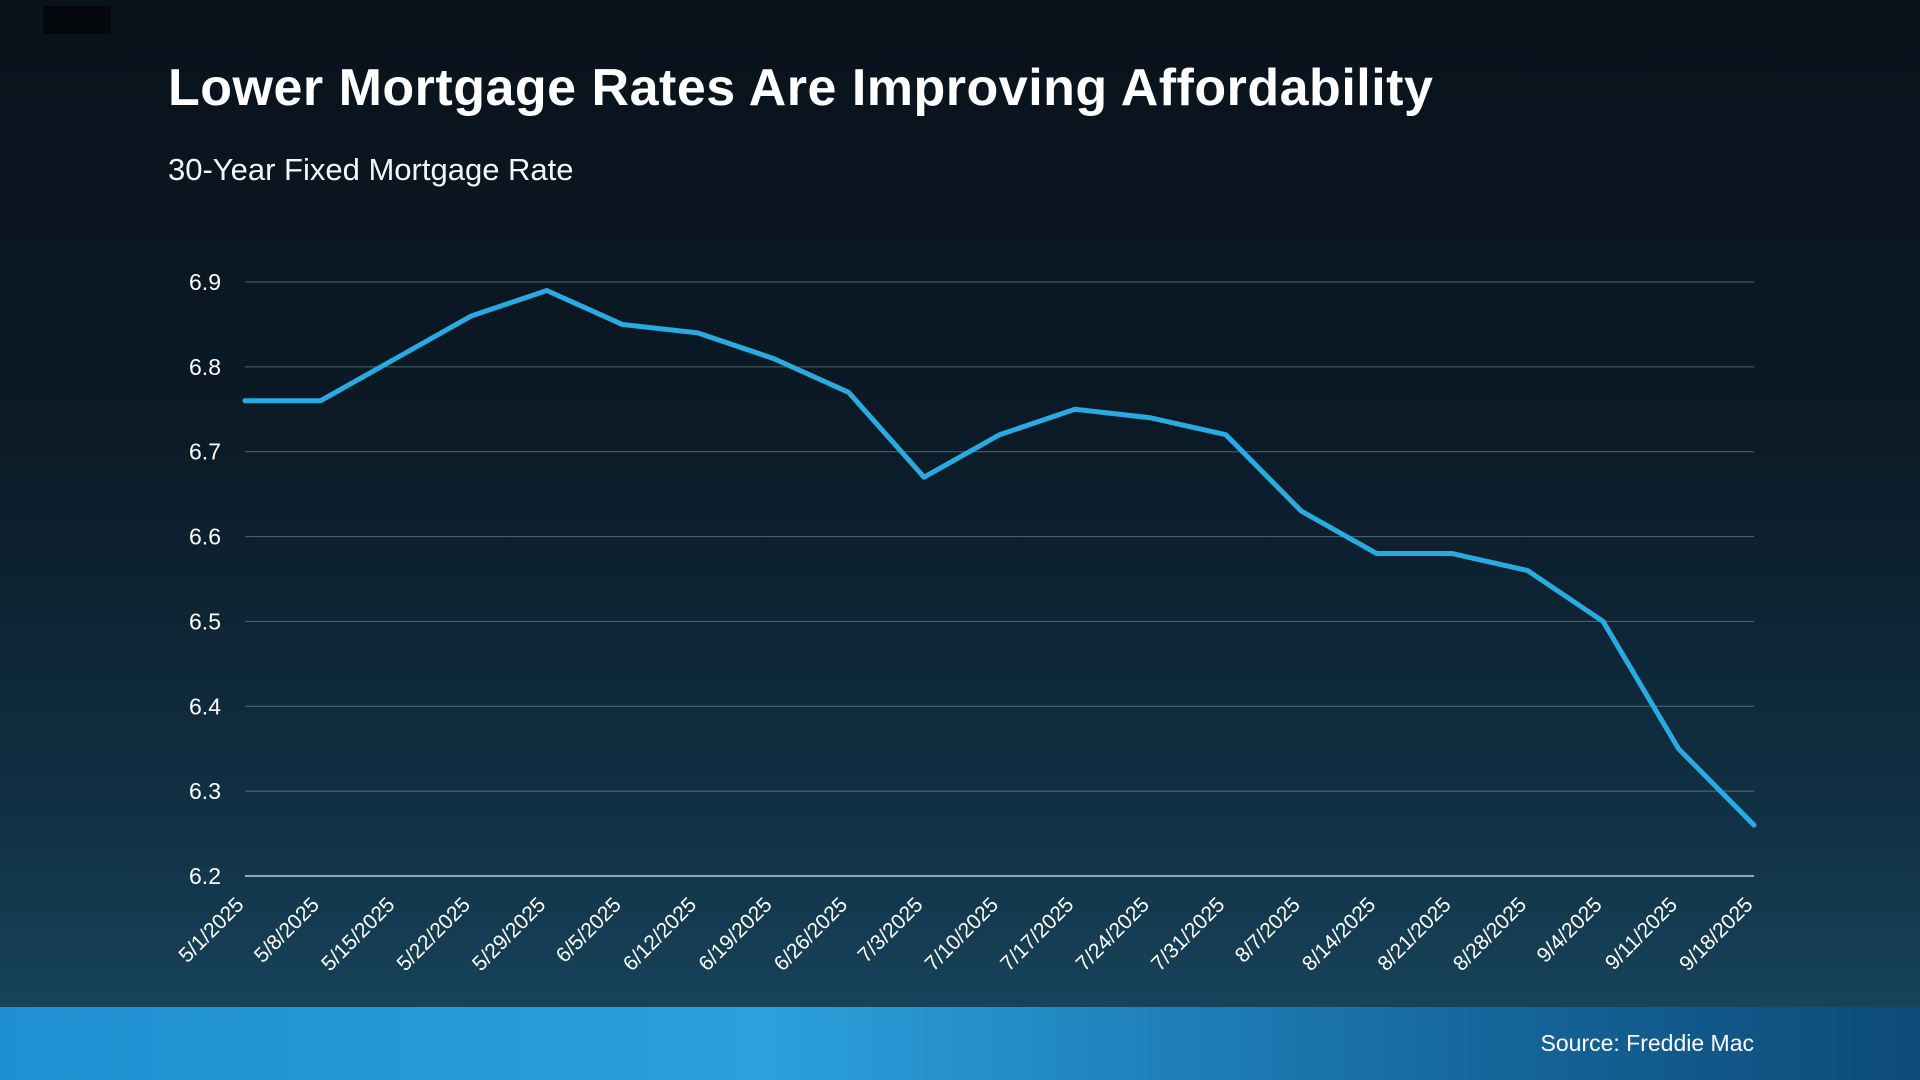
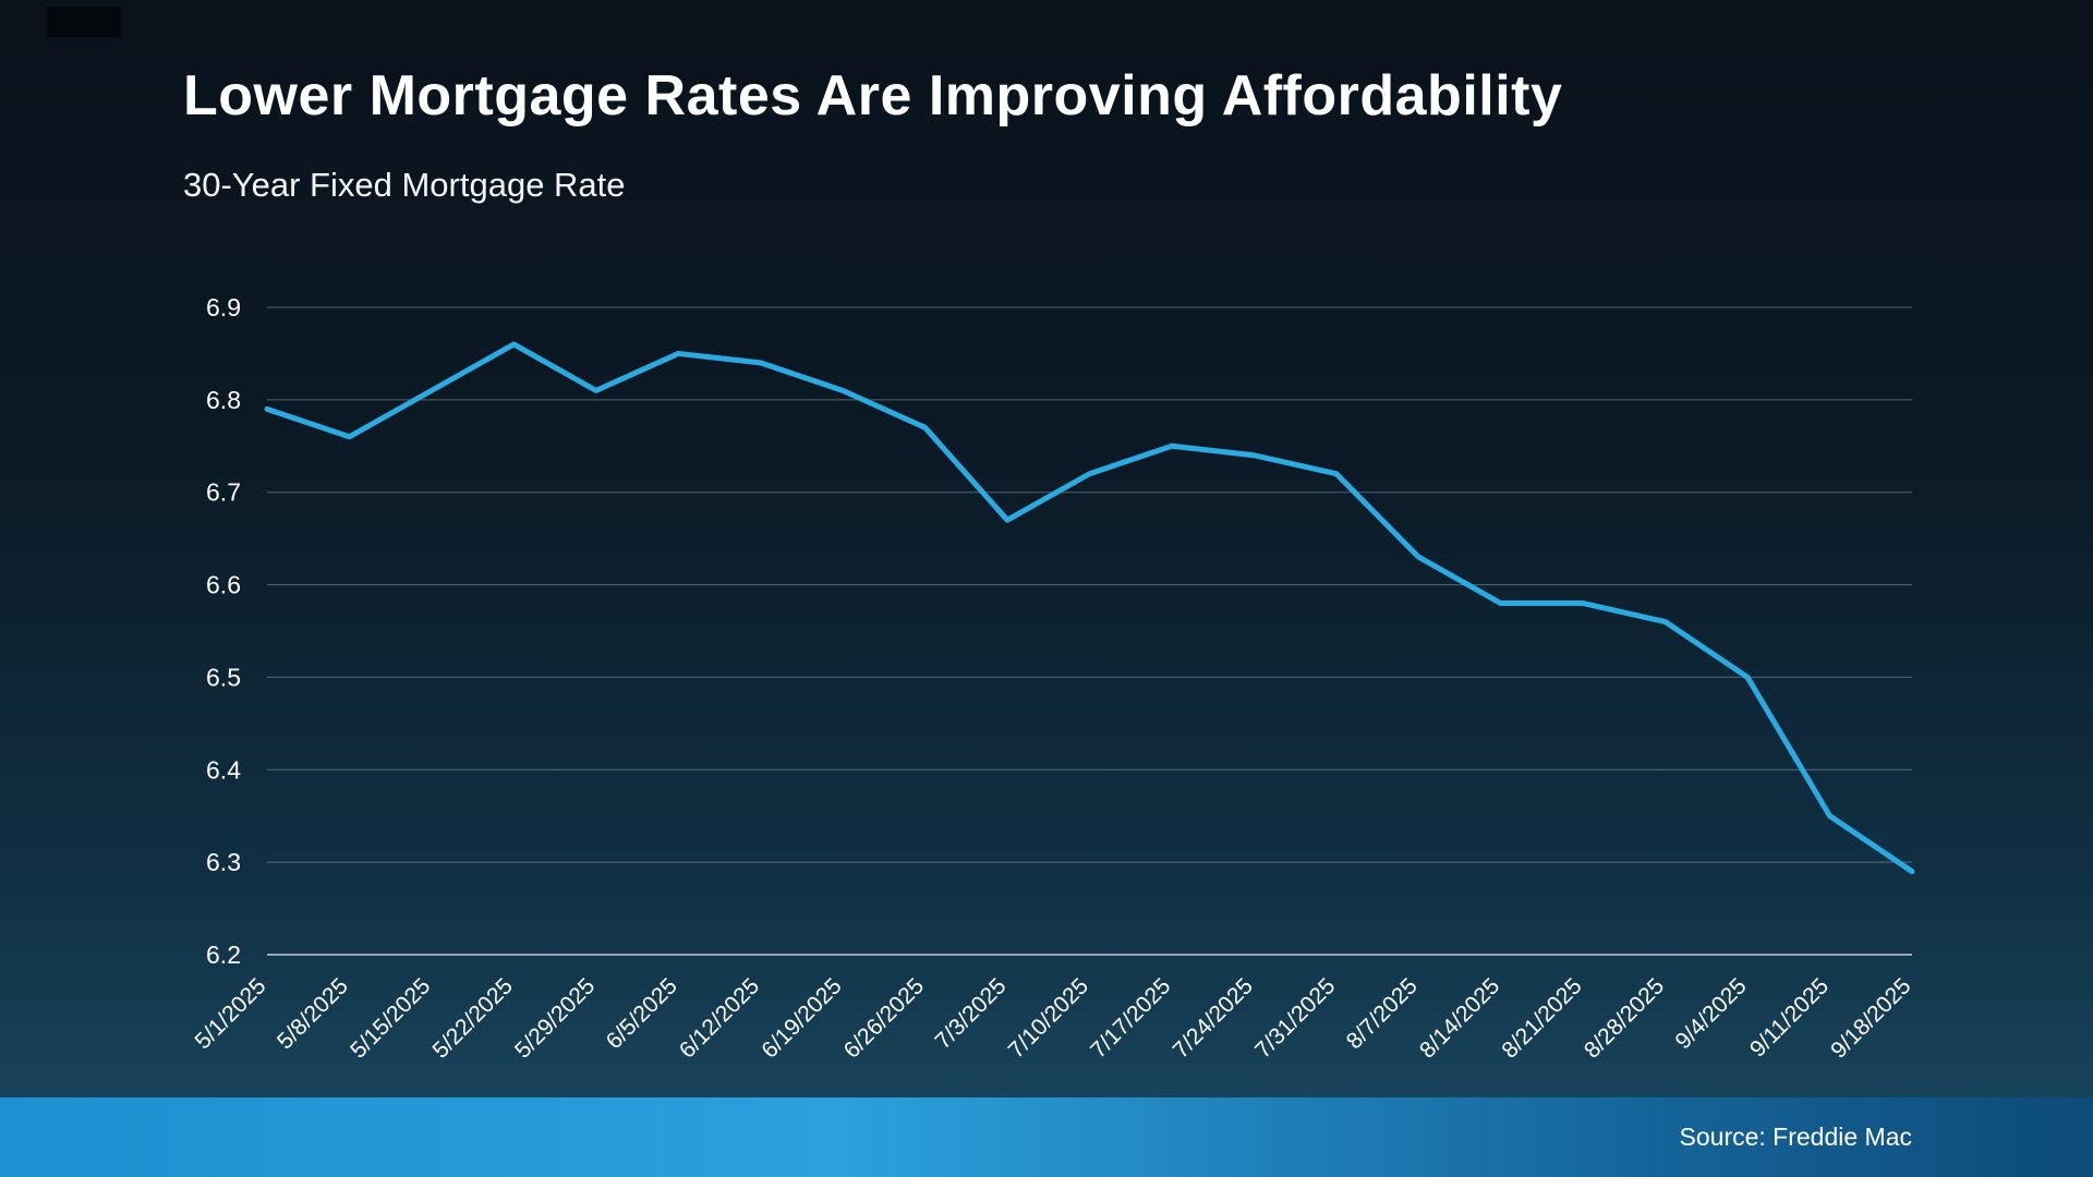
5/1/2025: 6.76 -> 6.79
5/29/2025: 6.89 -> 6.81
9/18/2025: 6.26 -> 6.29
